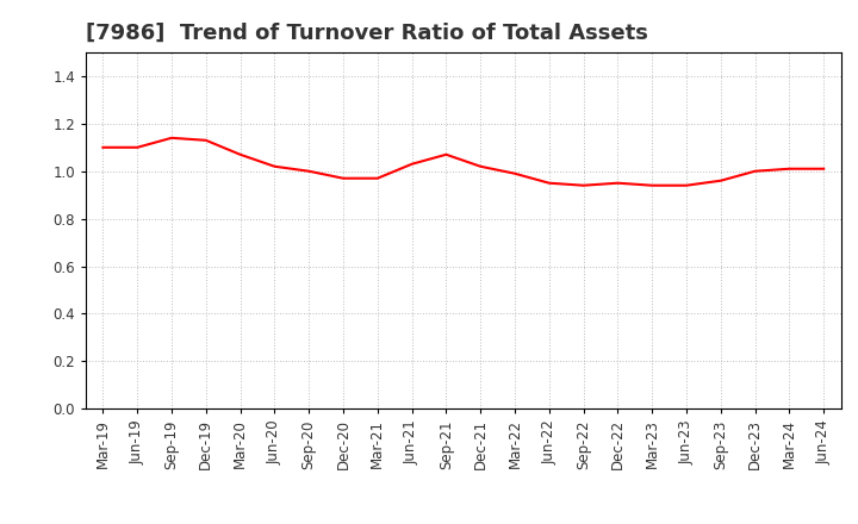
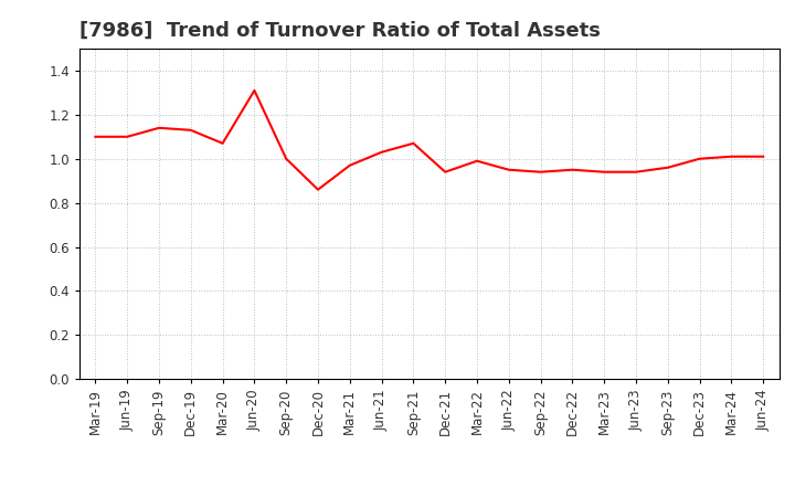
Jun-20: 1.02 -> 1.31
Dec-20: 0.97 -> 0.86
Dec-21: 1.02 -> 0.94
